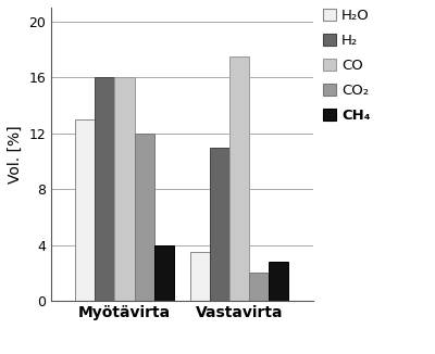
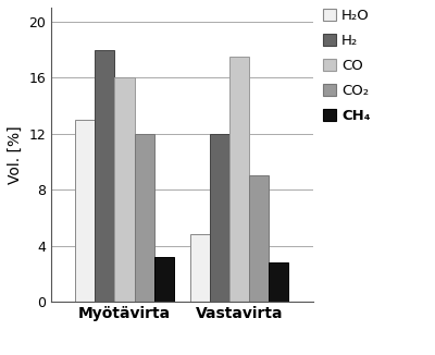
H₂/Myötävirta: 16 -> 18
CH₄/Myötävirta: 4.0 -> 3.2
H₂O/Vastavirta: 3.5 -> 4.8
H₂/Vastavirta: 11 -> 12
CO₂/Vastavirta: 2 -> 9
